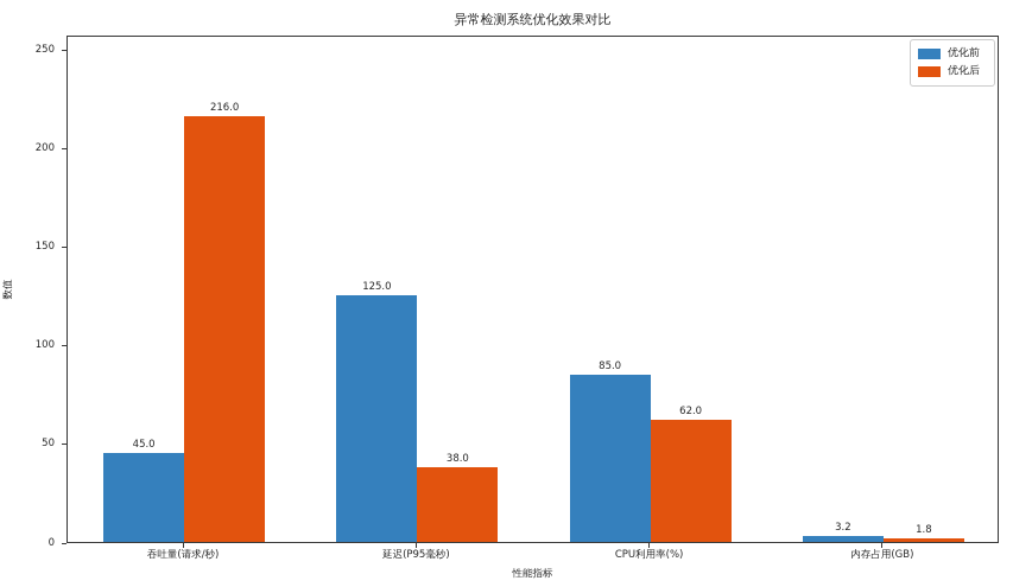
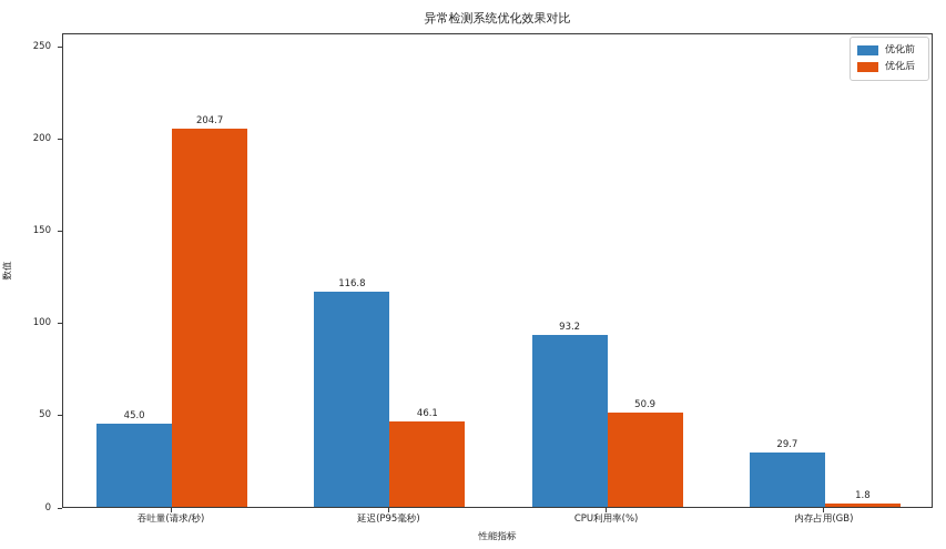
优化后/吞吐量(请求/秒): 216.0 -> 204.7
优化前/延迟(P95毫秒): 125.0 -> 116.8
优化后/延迟(P95毫秒): 38.0 -> 46.1
优化前/CPU利用率(%): 85.0 -> 93.2
优化后/CPU利用率(%): 62.0 -> 50.9
优化前/内存占用(GB): 3.2 -> 29.7
